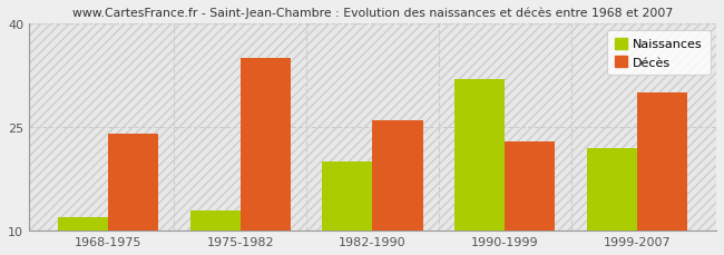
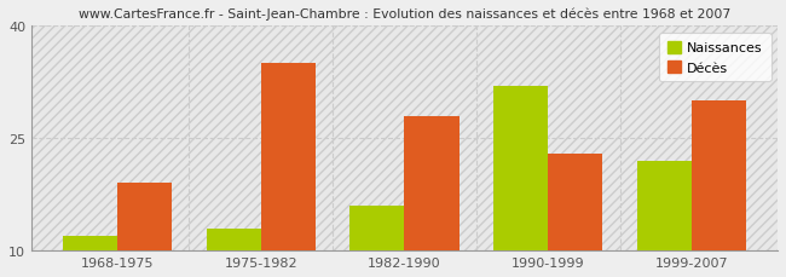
Décès/1968-1975: 24 -> 19
Naissances/1982-1990: 20 -> 16
Décès/1982-1990: 26 -> 28
